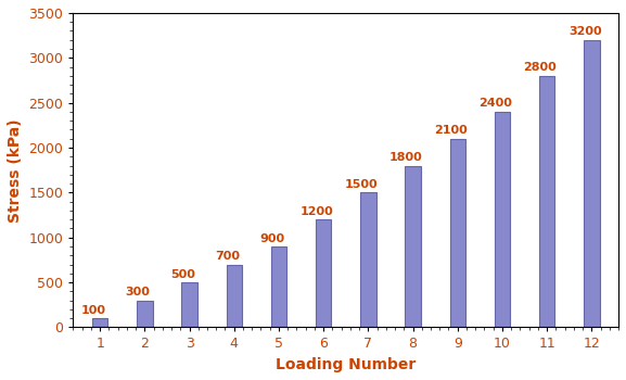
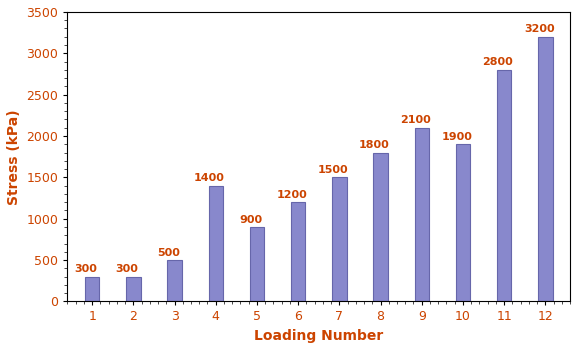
1: 100 -> 300
4: 700 -> 1400
10: 2400 -> 1900
